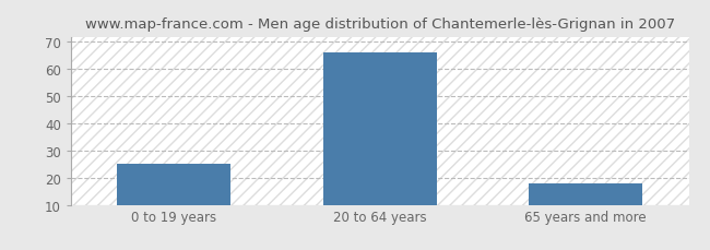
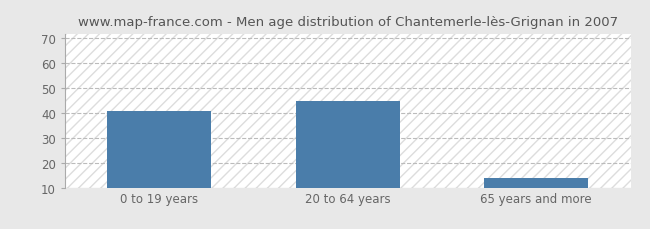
0 to 19 years: 25 -> 41
20 to 64 years: 66 -> 45
65 years and more: 18 -> 14
